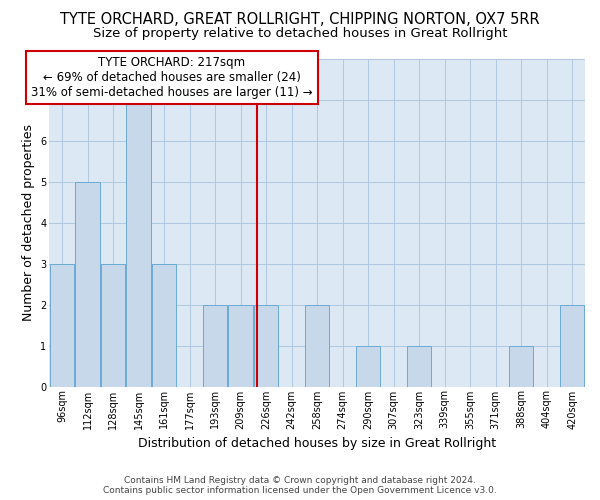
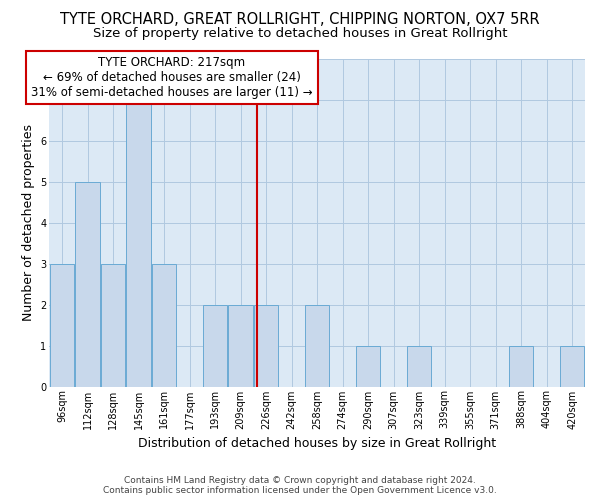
420sqm: 2 -> 1
